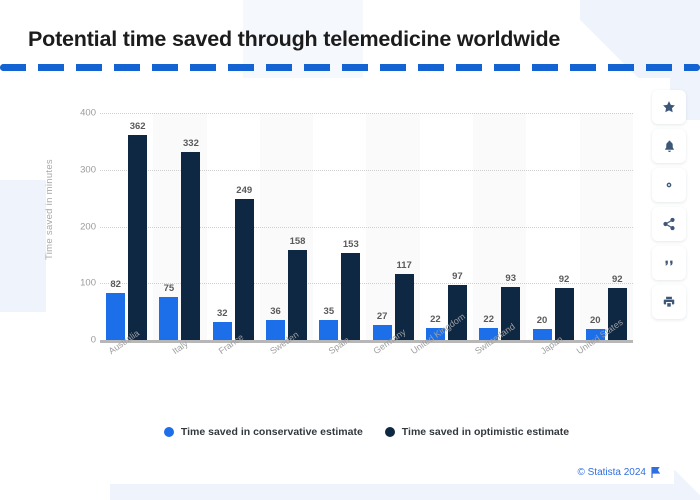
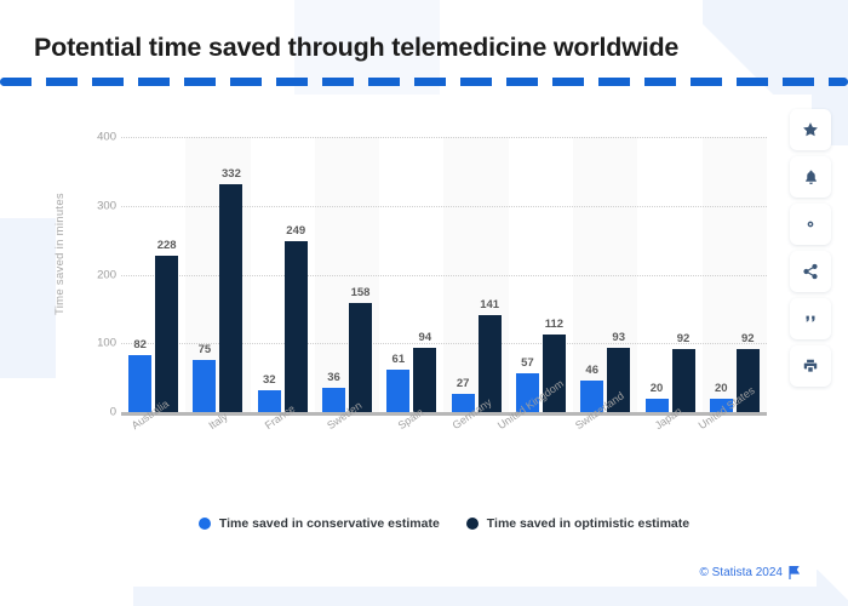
Time saved in optimistic estimate/Australia: 362 -> 228
Time saved in conservative estimate/Spain: 35 -> 61
Time saved in optimistic estimate/Spain: 153 -> 94
Time saved in optimistic estimate/Germany: 117 -> 141
Time saved in conservative estimate/United Kingdom: 22 -> 57
Time saved in optimistic estimate/United Kingdom: 97 -> 112
Time saved in conservative estimate/Switzerland: 22 -> 46
